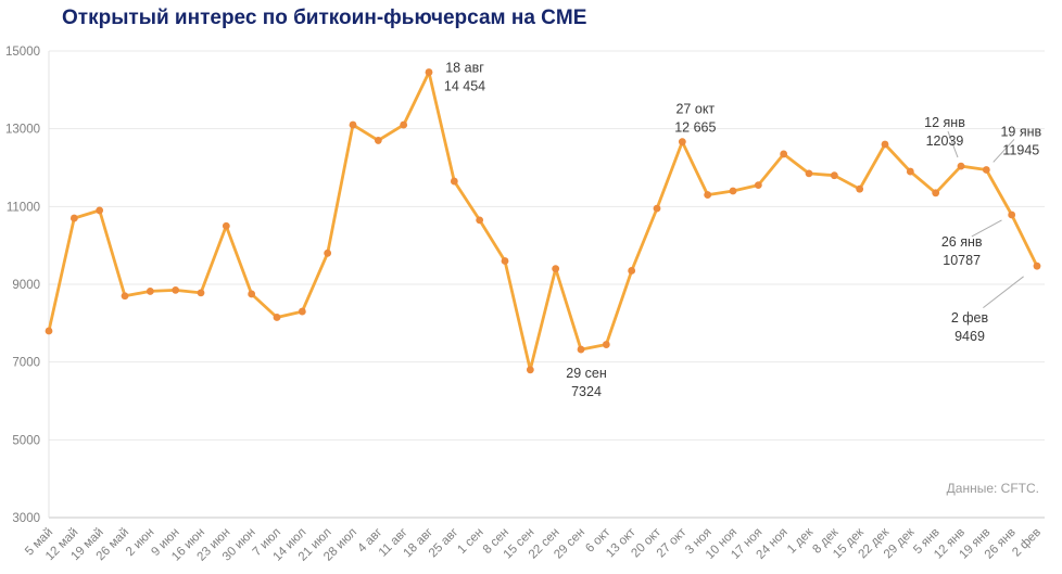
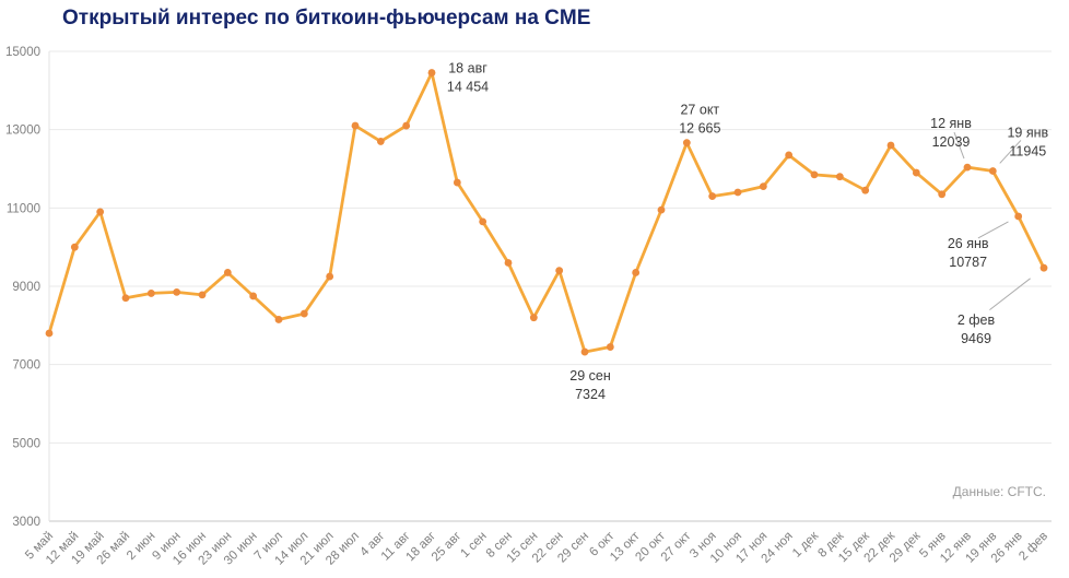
12 май: 10700 -> 10000
23 июн: 10500 -> 9400
21 июл: 9800 -> 9200
15 сен: 6800 -> 8200
